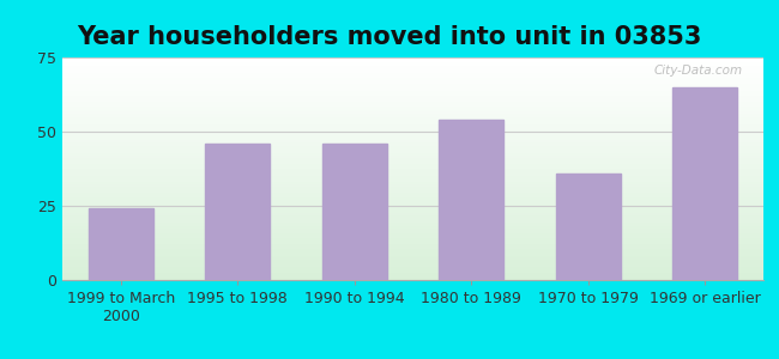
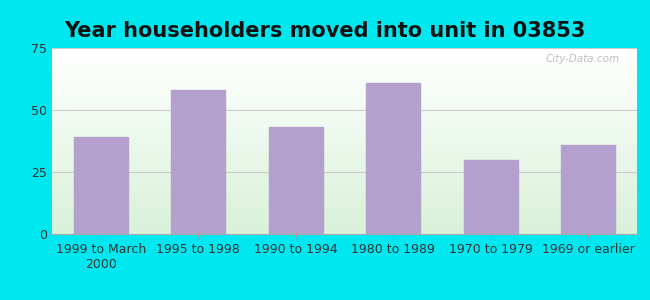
1999 to March 2000: 24 -> 39
1995 to 1998: 46 -> 58
1990 to 1994: 46 -> 43
1980 to 1989: 54 -> 61
1970 to 1979: 36 -> 30
1969 or earlier: 65 -> 36
